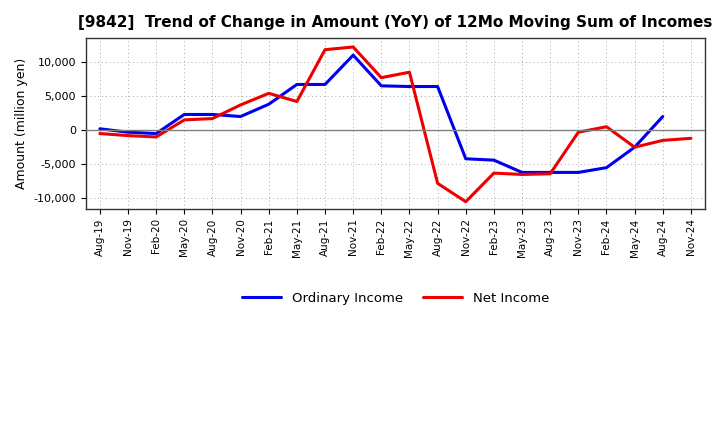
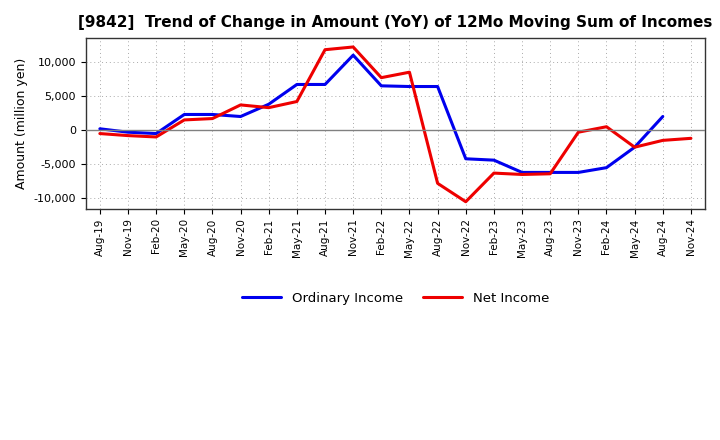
Net Income/Feb-21: 5,400 -> 3,300
